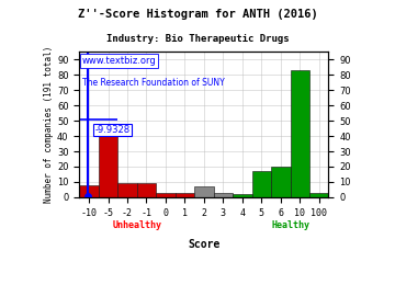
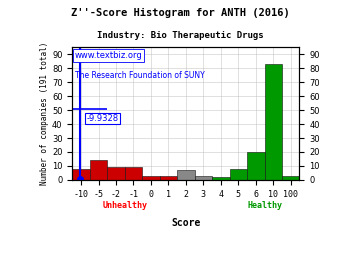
-5: 42 -> 14
5: 17 -> 8
